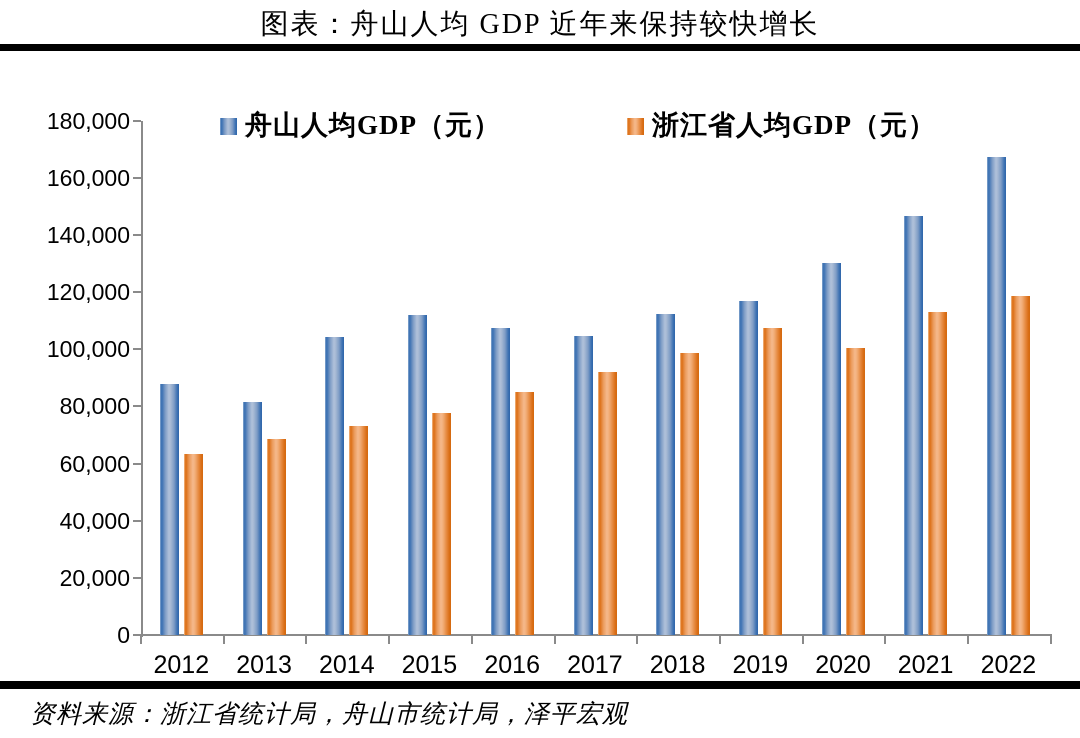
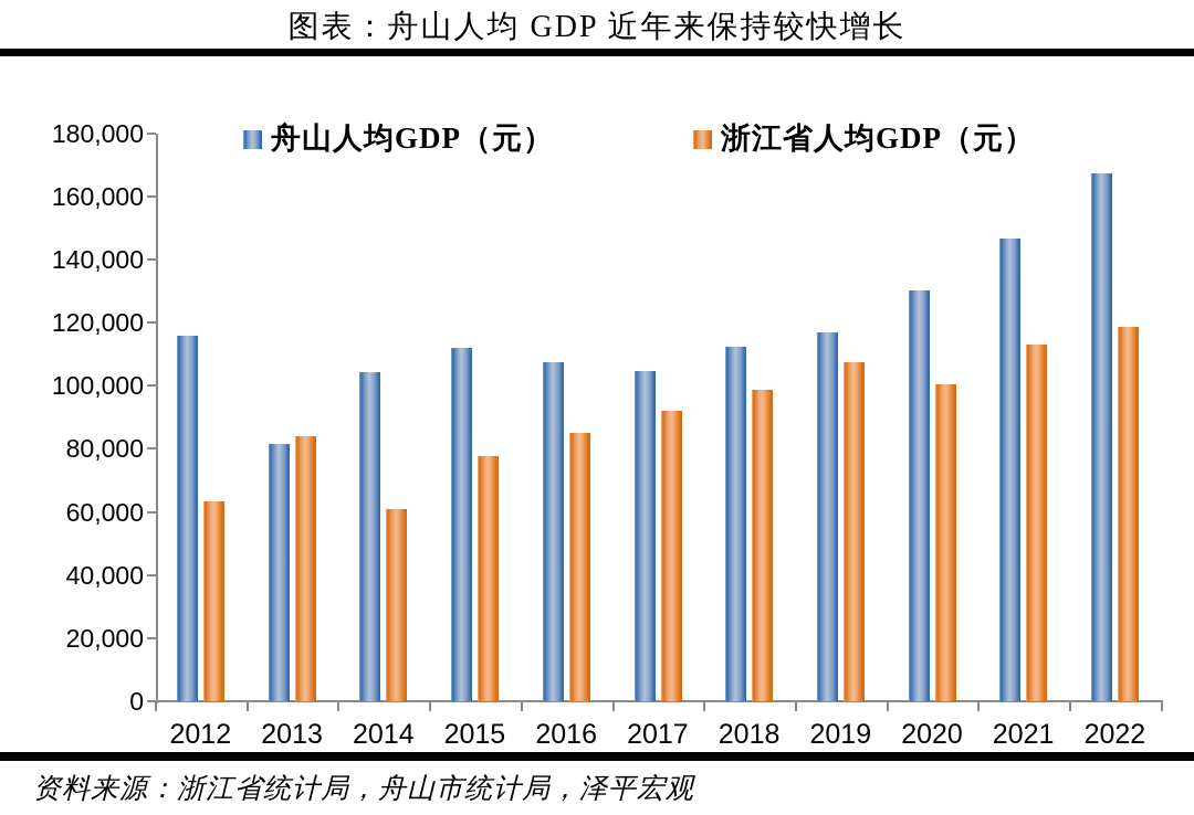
舟山人均GDP（元）/2012: 88000 -> 116000
浙江省人均GDP（元）/2013: 69000 -> 84000
浙江省人均GDP（元）/2014: 73000 -> 61000
